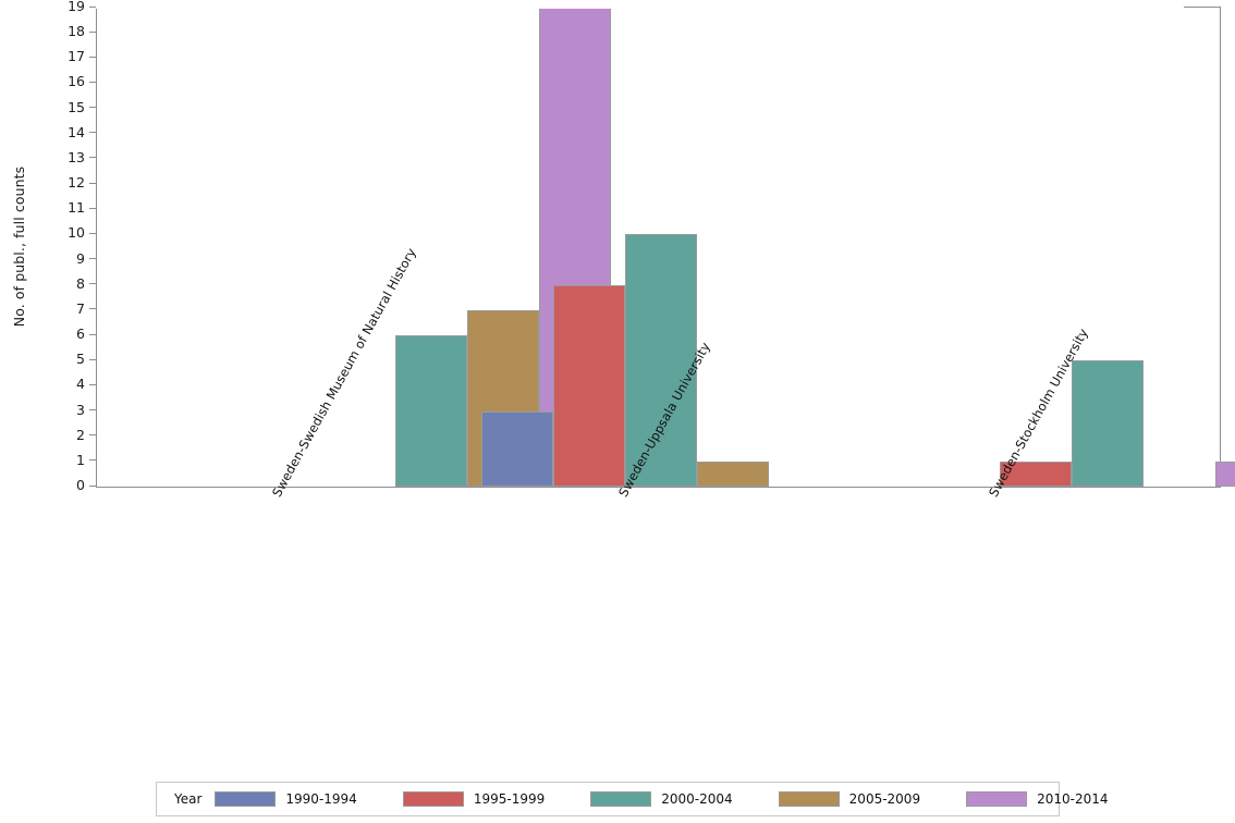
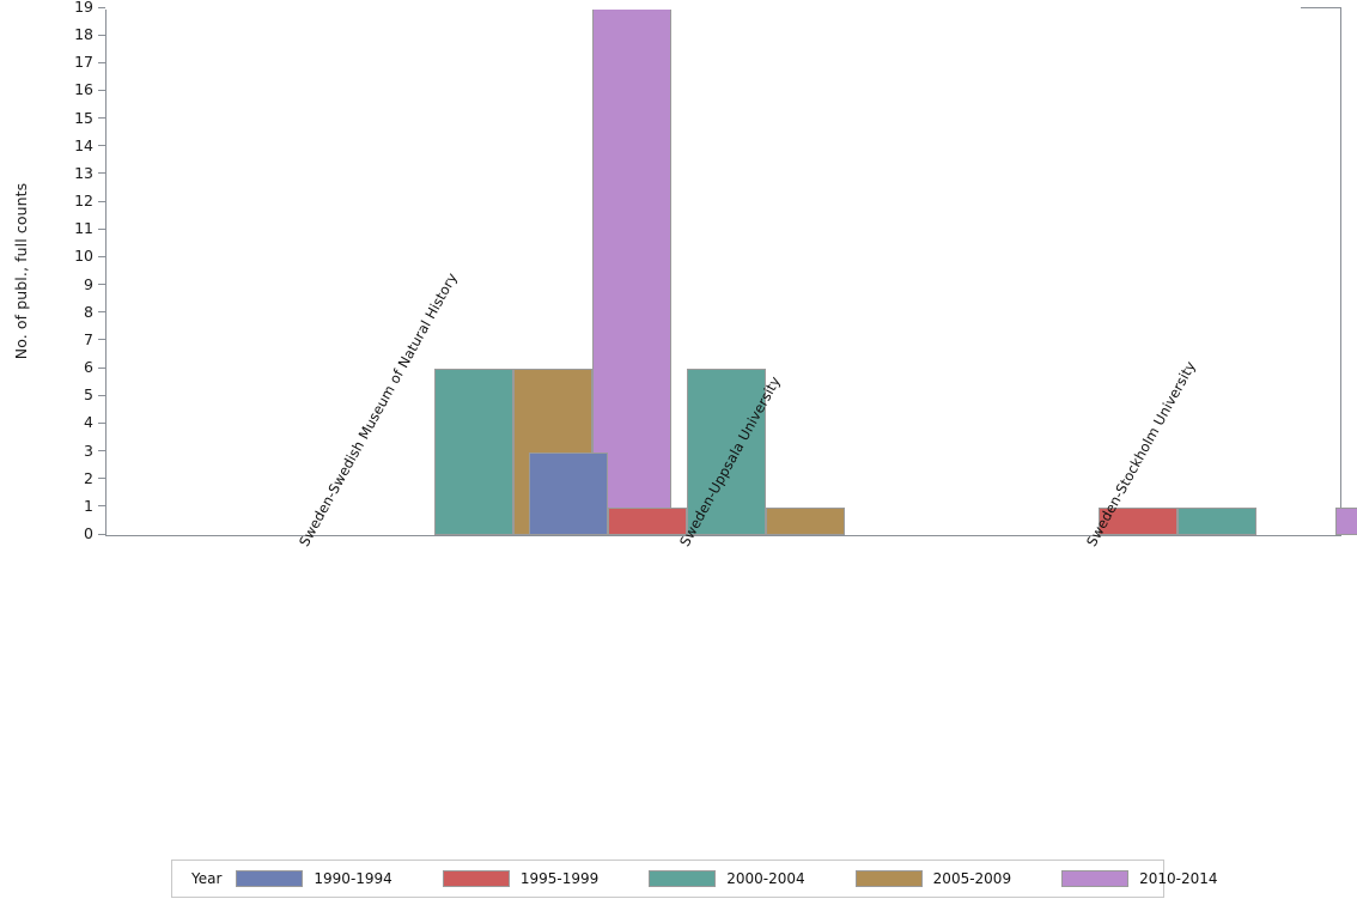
2005-2009/Sweden-Swedish Museum of Natural History: 7 -> 6
1995-1999/Sweden-Uppsala University: 8 -> 1
2000-2004/Sweden-Uppsala University: 10 -> 6
2000-2004/Sweden-Stockholm University: 5 -> 1
